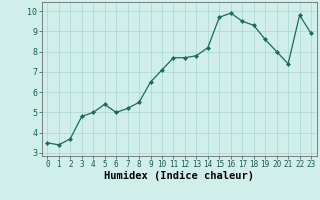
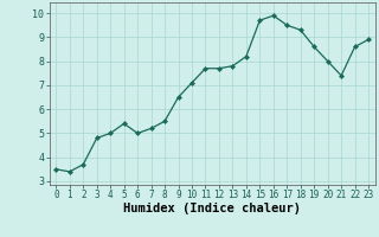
22: 9.8 -> 8.6
